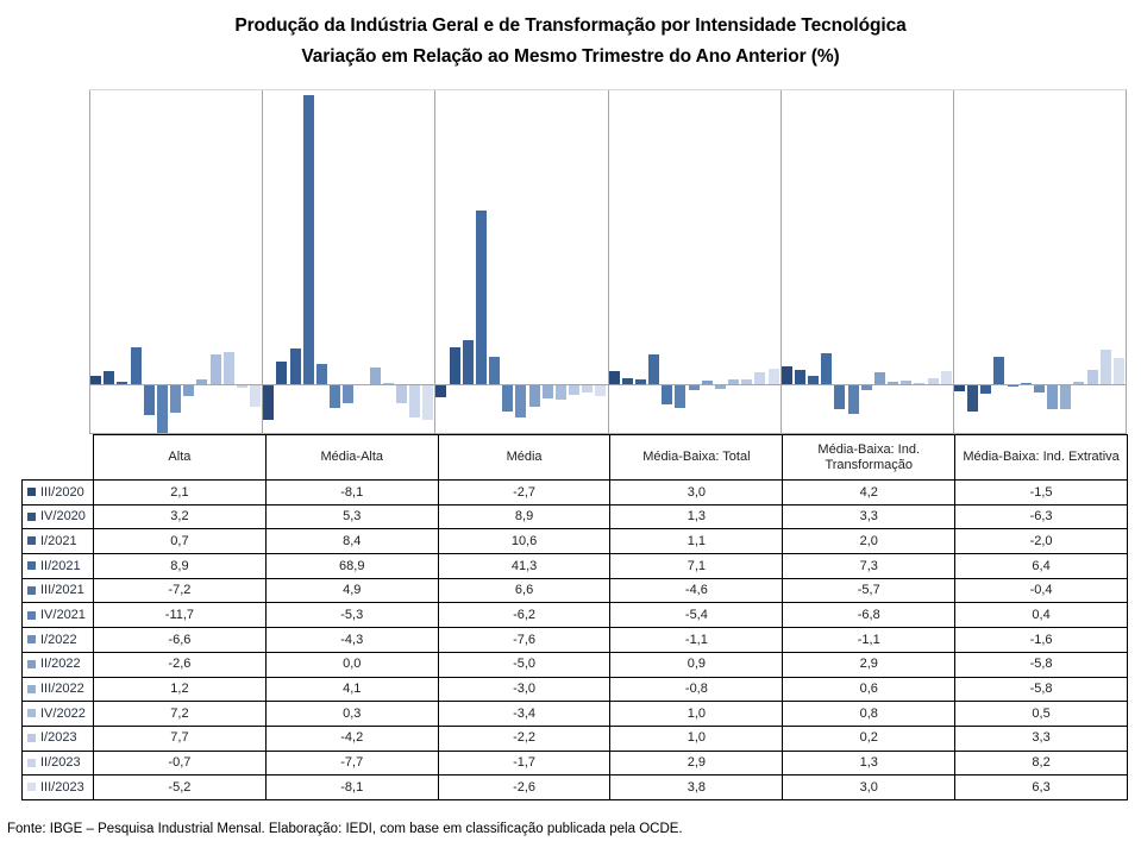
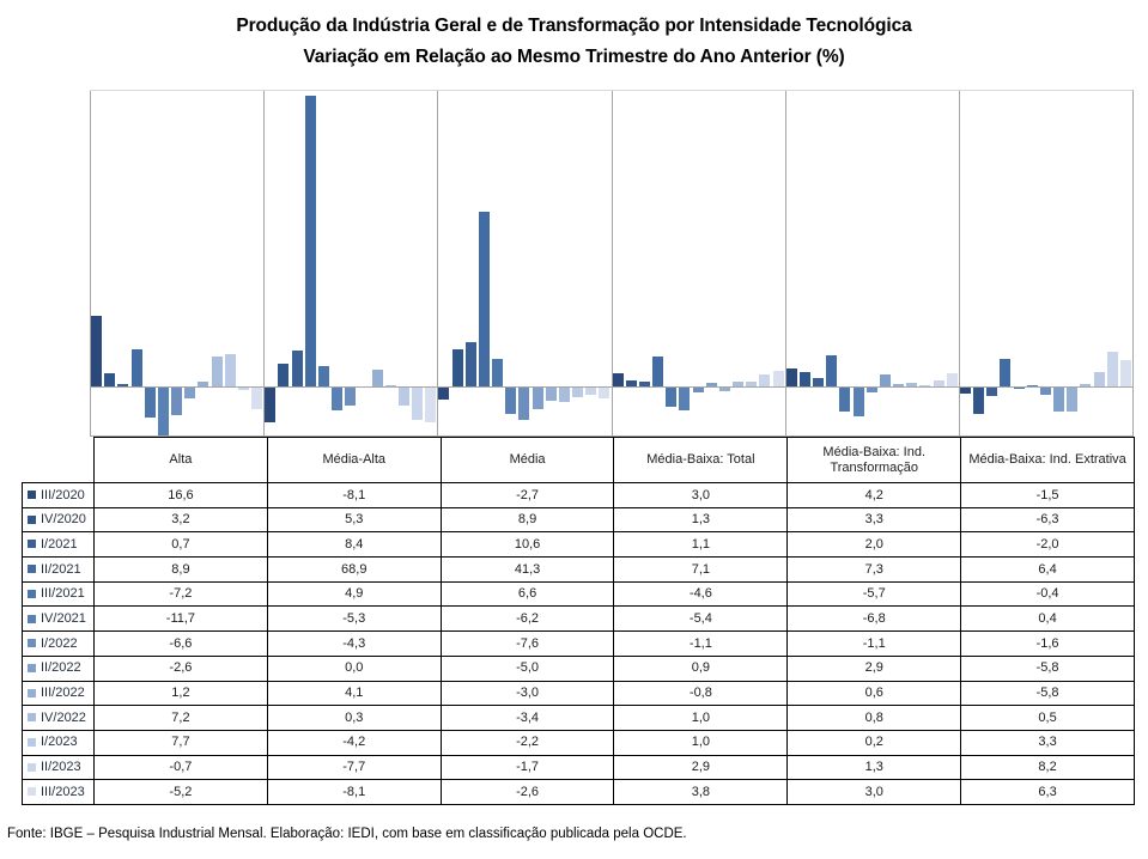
III/2020/Alta: 2,1 -> 16,6
